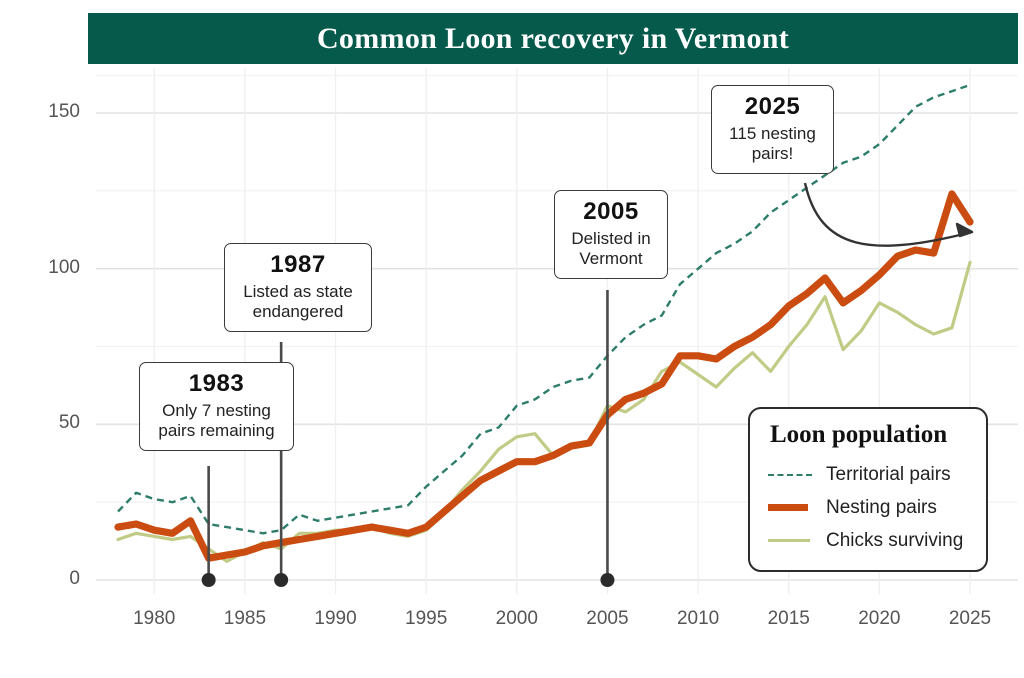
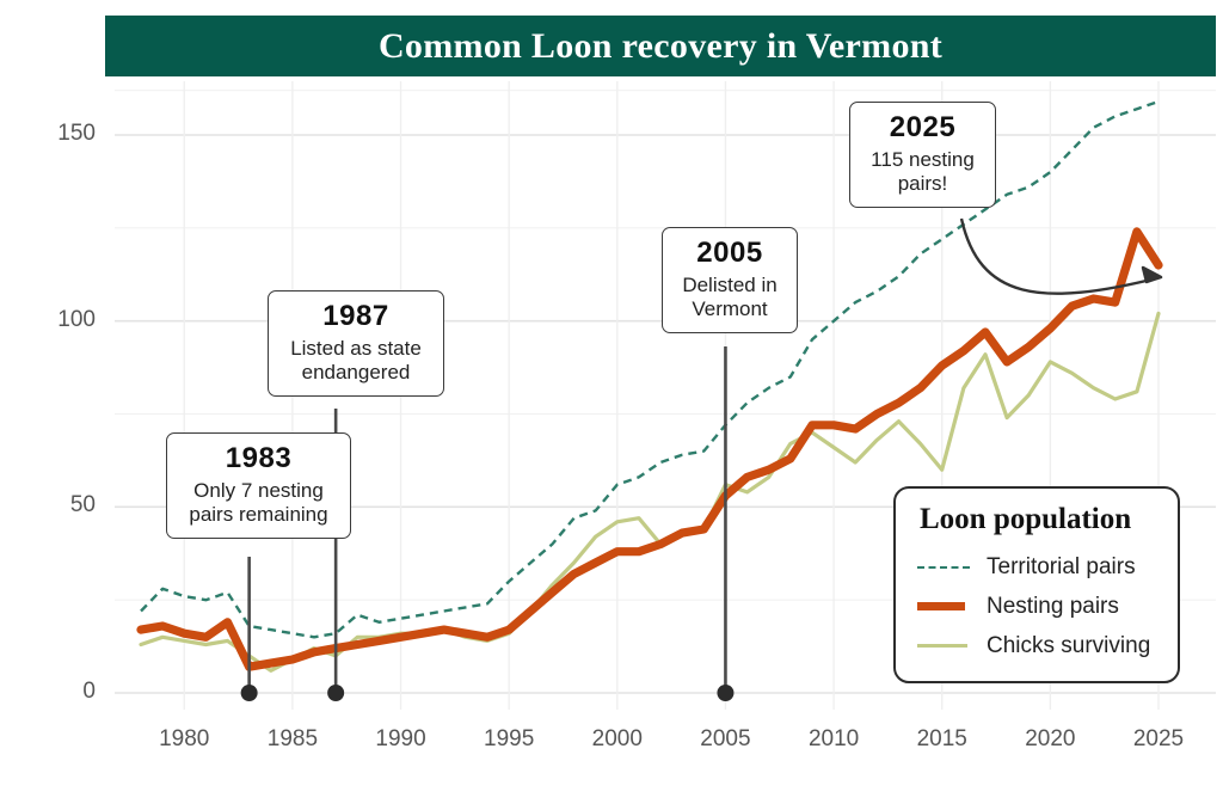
Chicks surviving/2015: 75 -> 60
